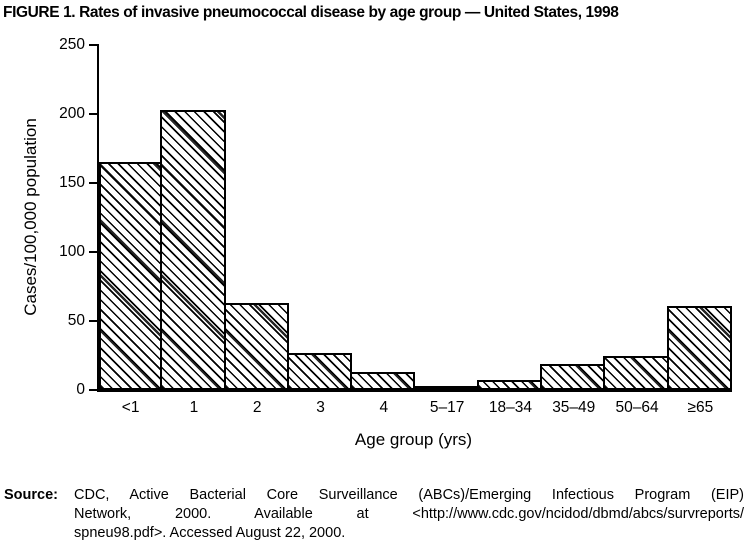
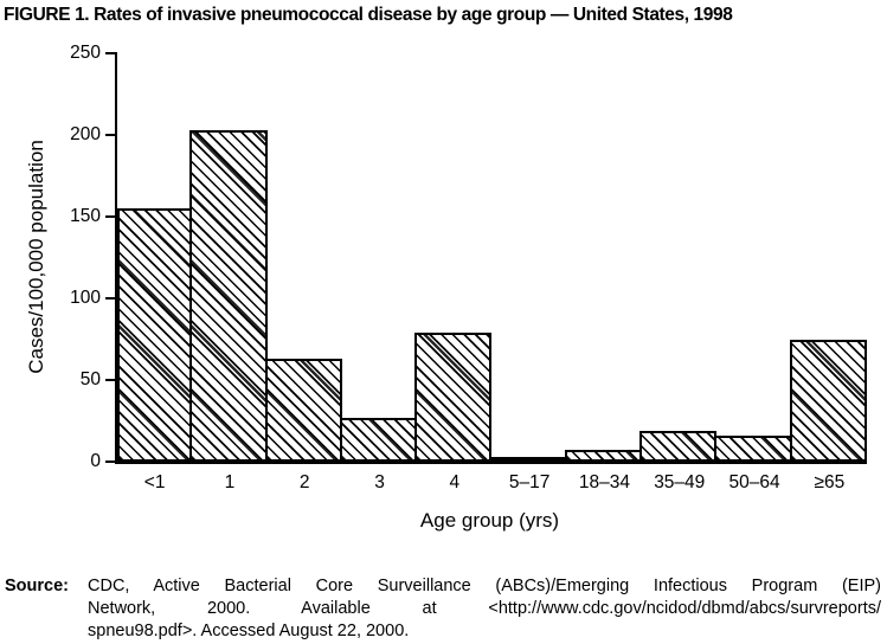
<1: 165 -> 155
4: 13 -> 79
50–64: 25 -> 16
≥65: 61 -> 75
